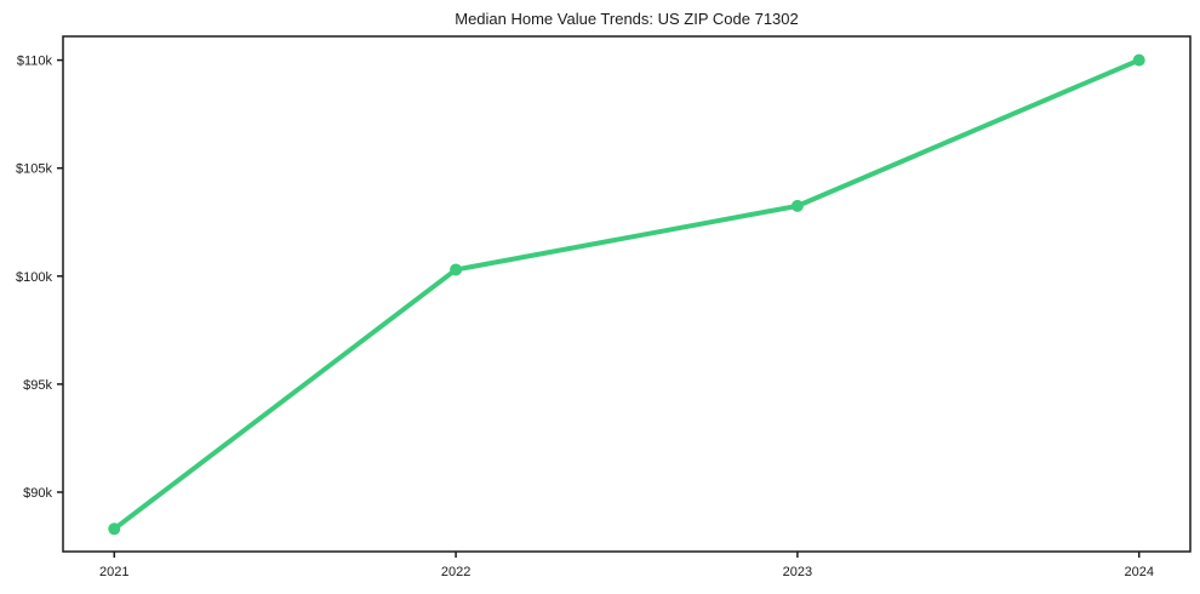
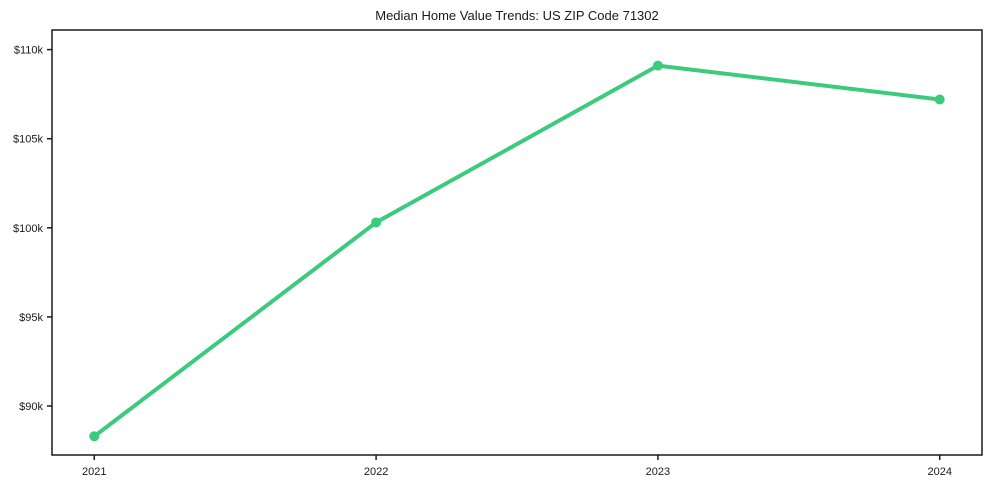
2023: $103.2k -> $109.1k
2024: $110.0k -> $107.2k
